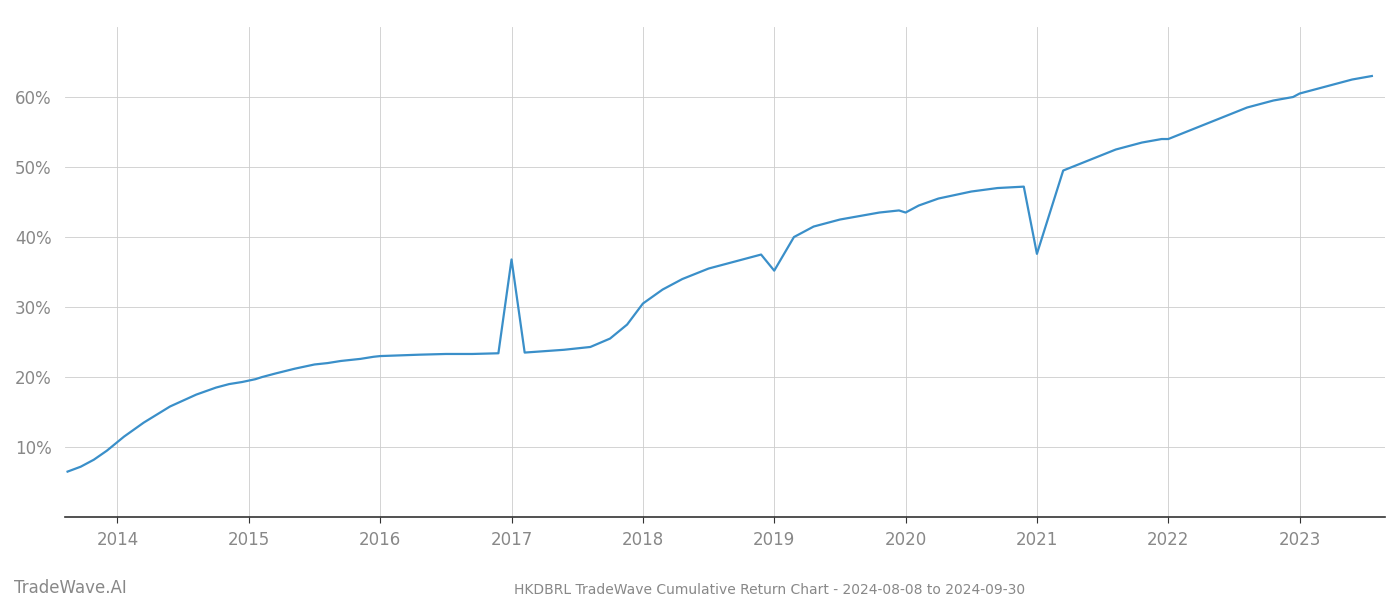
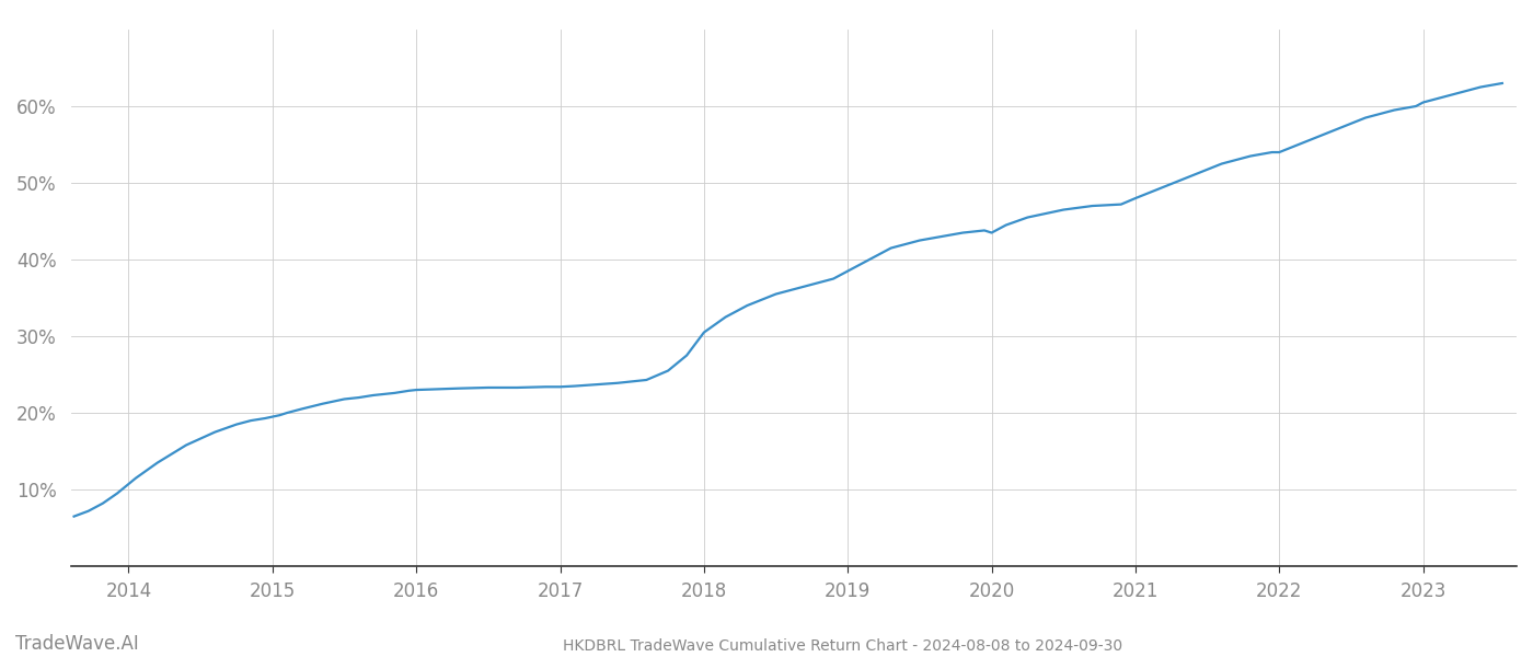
2017: 36.8% -> 23.4%
2019: 35.2% -> 38.5%
2021: 37.6% -> 48.0%
